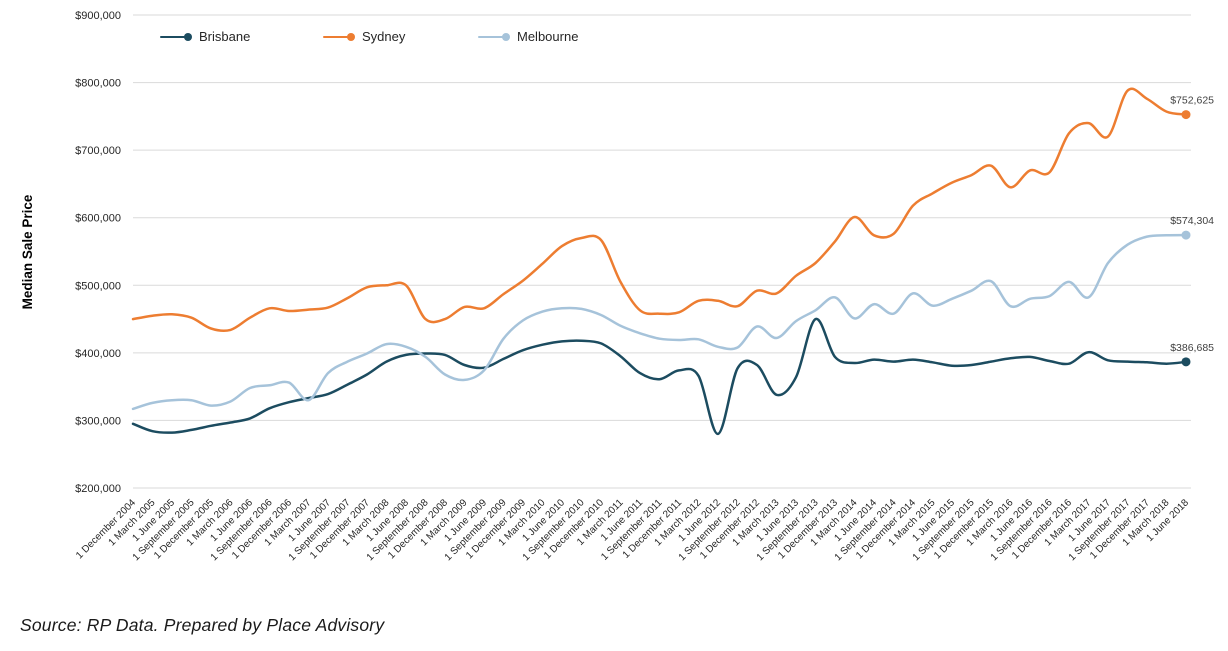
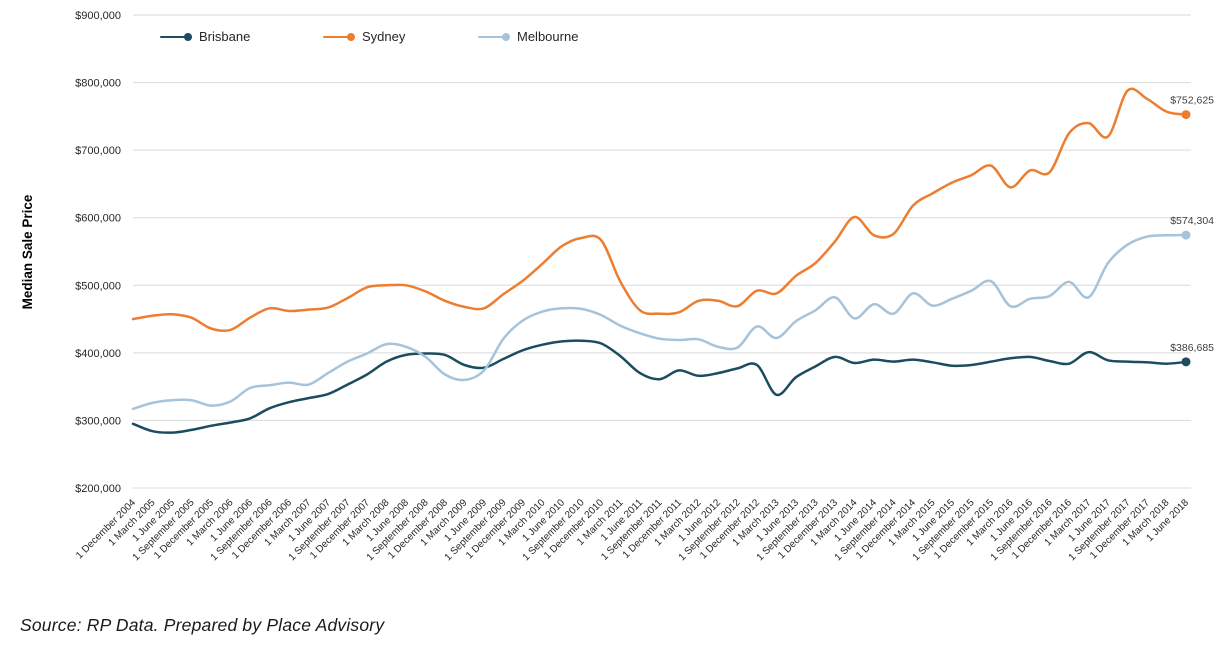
Melbourne/1 March 2007: $330000 -> $350000
Sydney/1 September 2008: $450000 -> $490000
Sydney/1 December 2008: $450000 -> $480000
Brisbane/1 June 2012: $280000 -> $370000
Brisbane/1 September 2013: $450000 -> $380000
